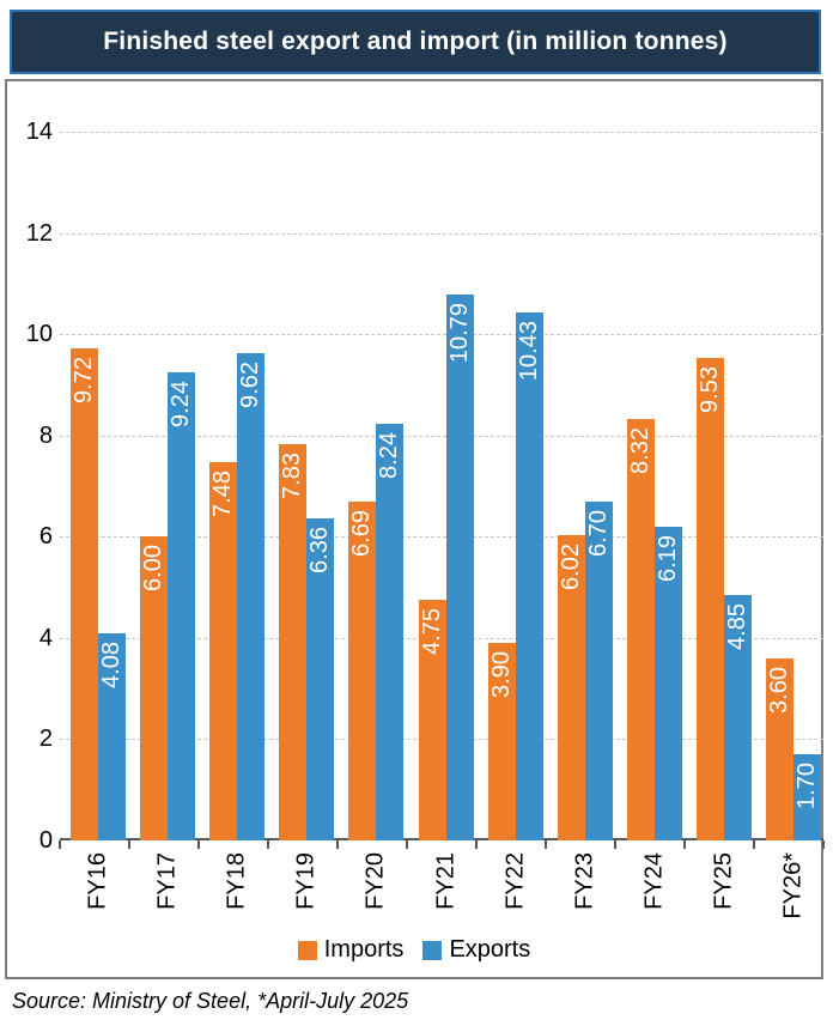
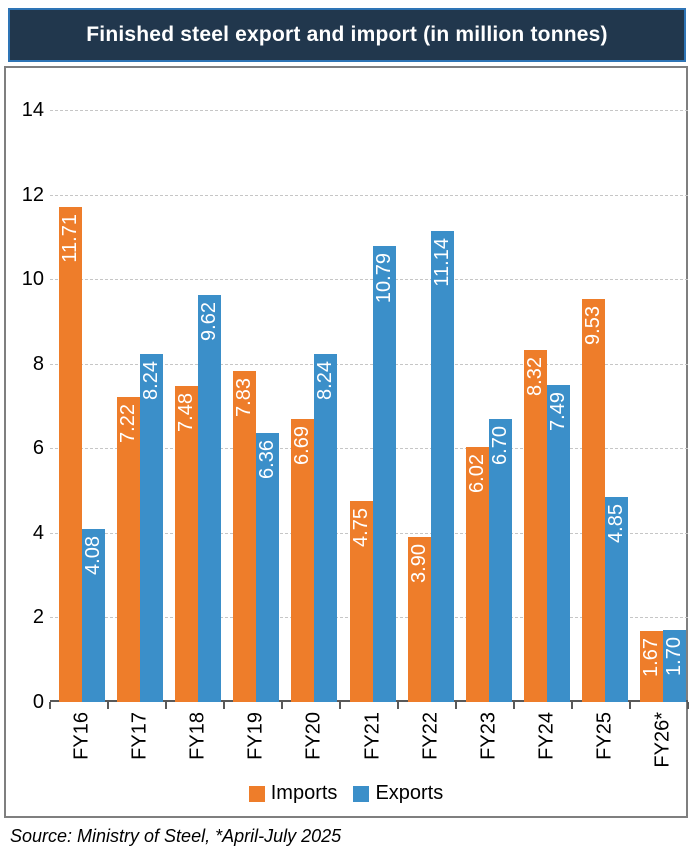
Imports/FY16: 9.72 -> 11.71
Imports/FY17: 6.00 -> 7.22
Exports/FY17: 9.24 -> 8.24
Exports/FY22: 10.43 -> 11.14
Exports/FY24: 6.19 -> 7.49
Imports/FY26*: 3.60 -> 1.67
